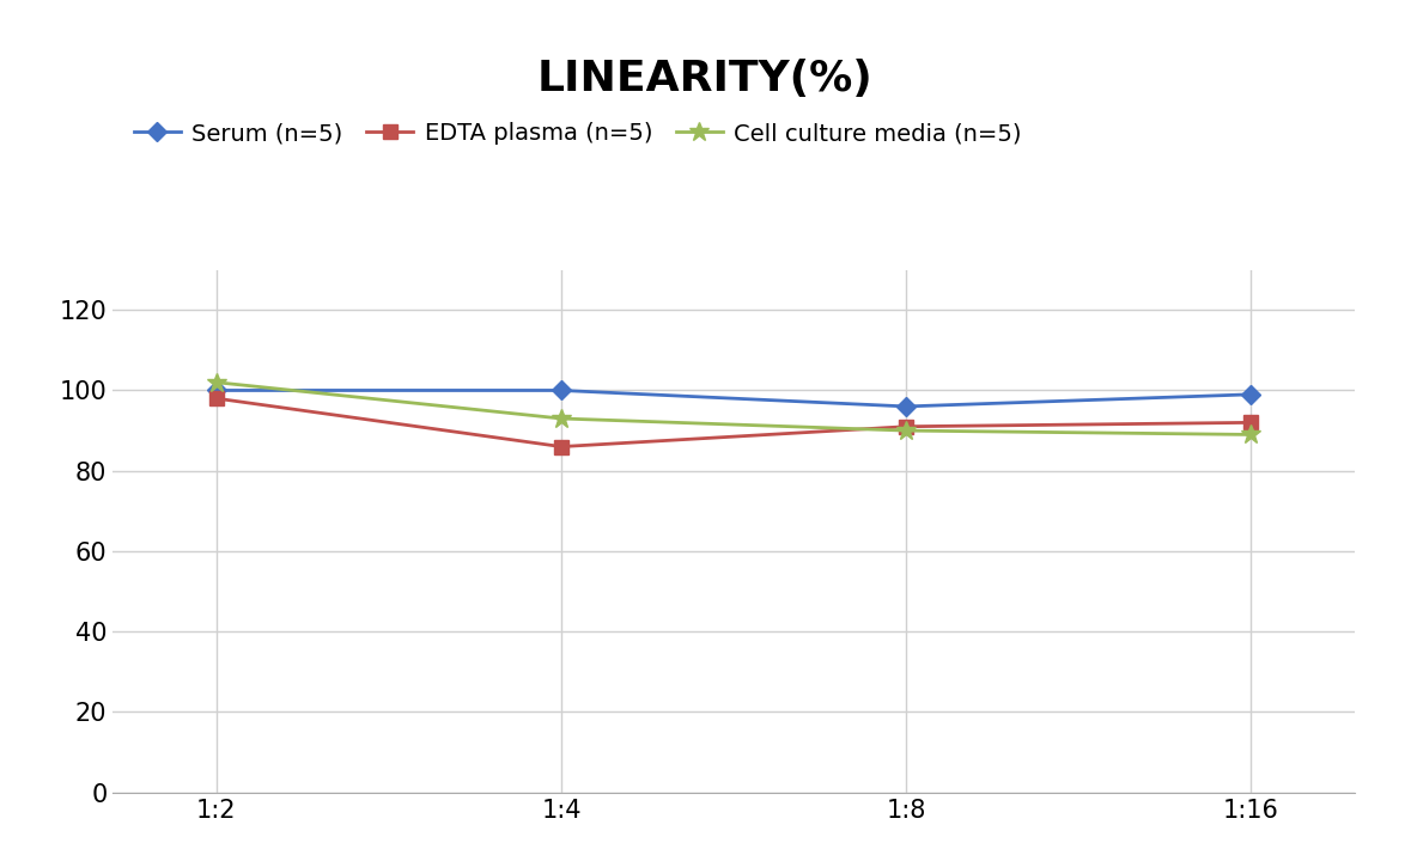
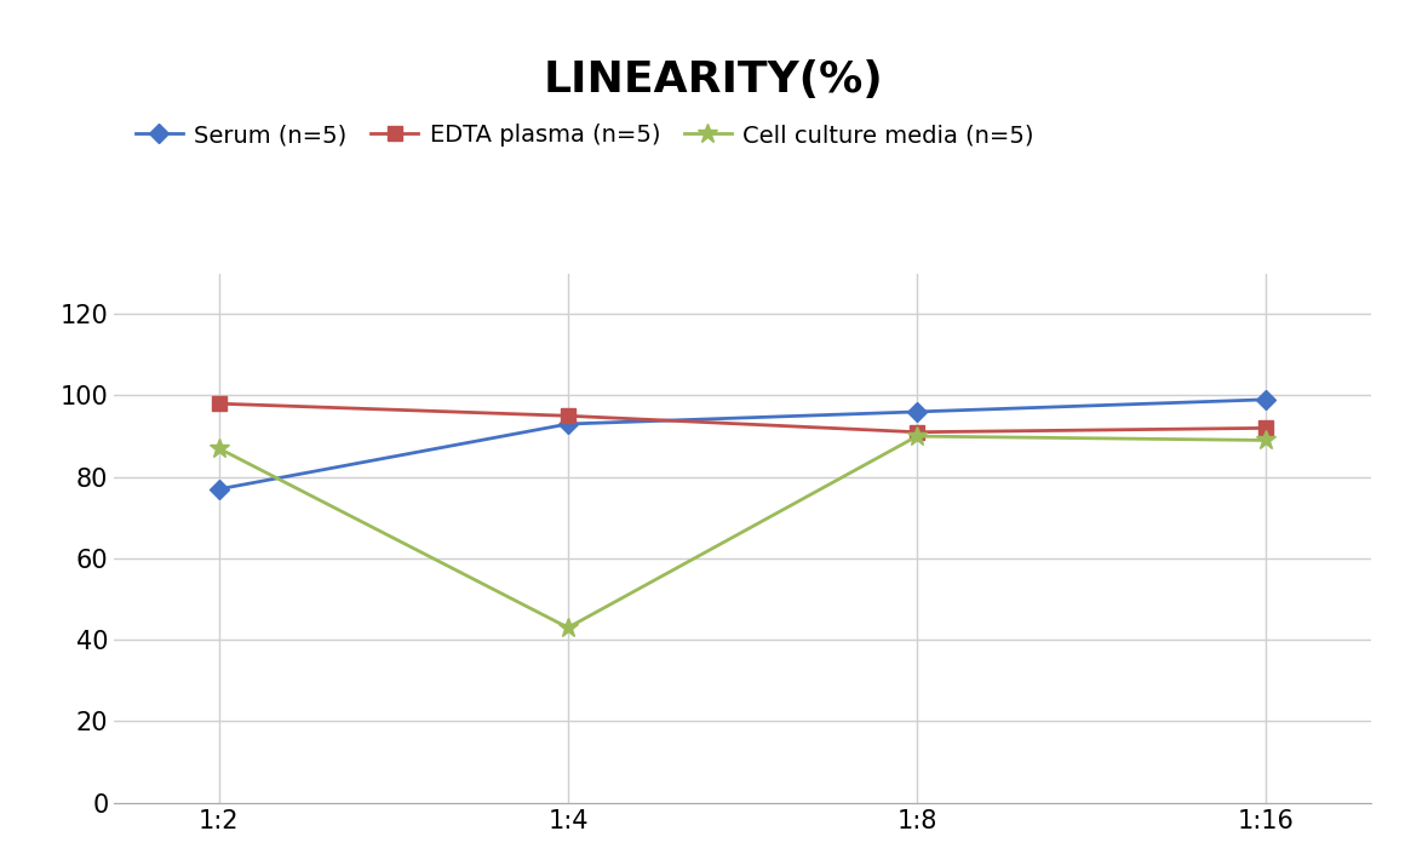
Serum (n=5)/1:2: 100 -> 77
Cell culture media (n=5)/1:2: 102 -> 87
Serum (n=5)/1:4: 100 -> 93
EDTA plasma (n=5)/1:4: 86 -> 95
Cell culture media (n=5)/1:4: 93 -> 43
